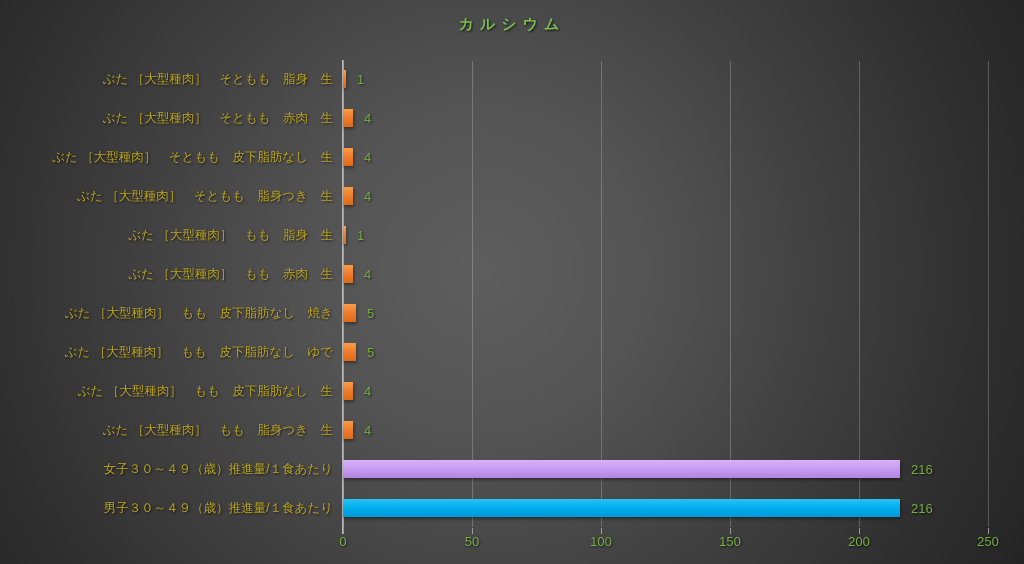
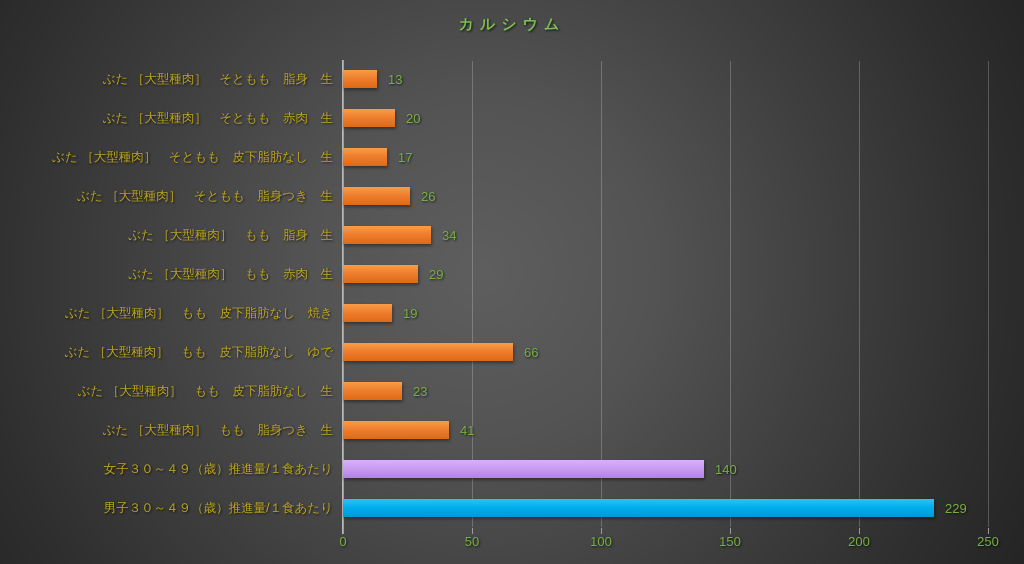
ぶた ［大型種肉］ そともも 脂身 生: 1 -> 13
ぶた ［大型種肉］ そともも 赤肉 生: 4 -> 20
ぶた ［大型種肉］ そともも 皮下脂肪なし 生: 4 -> 17
ぶた ［大型種肉］ そともも 脂身つき 生: 4 -> 26
ぶた ［大型種肉］ もも 脂身 生: 1 -> 34
ぶた ［大型種肉］ もも 赤肉 生: 4 -> 29
ぶた ［大型種肉］ もも 皮下脂肪なし 焼き: 5 -> 19
ぶた ［大型種肉］ もも 皮下脂肪なし ゆで: 5 -> 66
ぶた ［大型種肉］ もも 皮下脂肪なし 生: 4 -> 23
ぶた ［大型種肉］ もも 脂身つき 生: 4 -> 41
女子３０～４９（歳）推進量/１食あたり: 216 -> 140
男子３０～４９（歳）推進量/１食あたり: 216 -> 229
